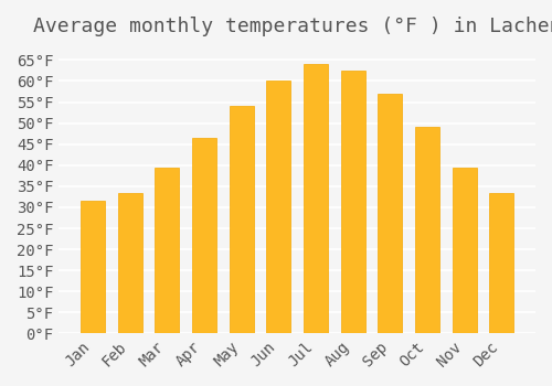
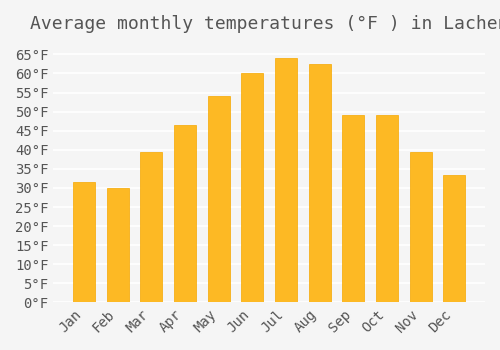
Feb: 33.5°F -> 30.0°F
Sep: 57.0°F -> 49.0°F
